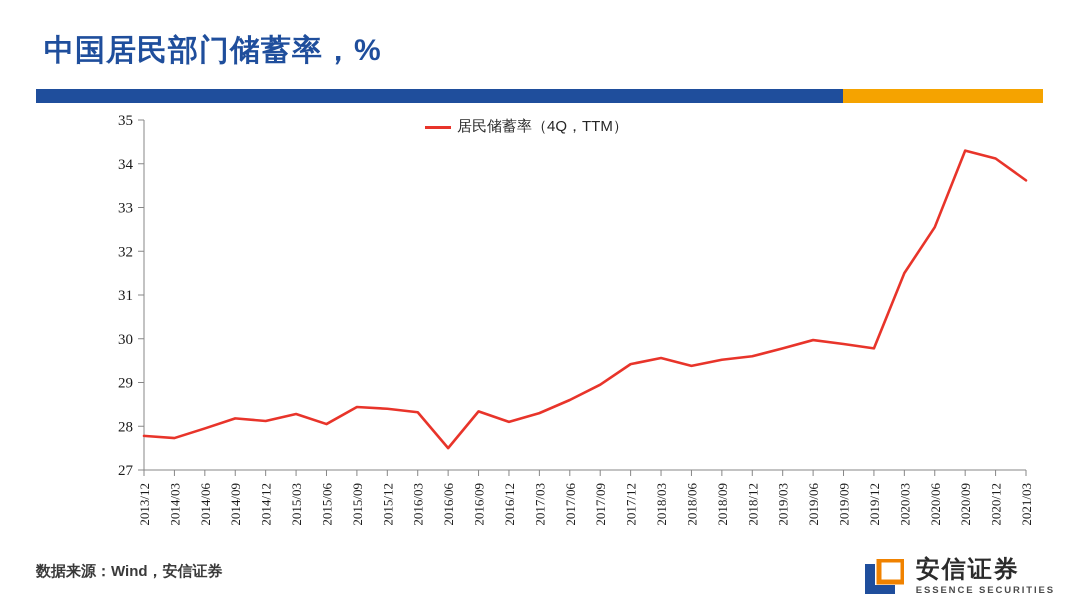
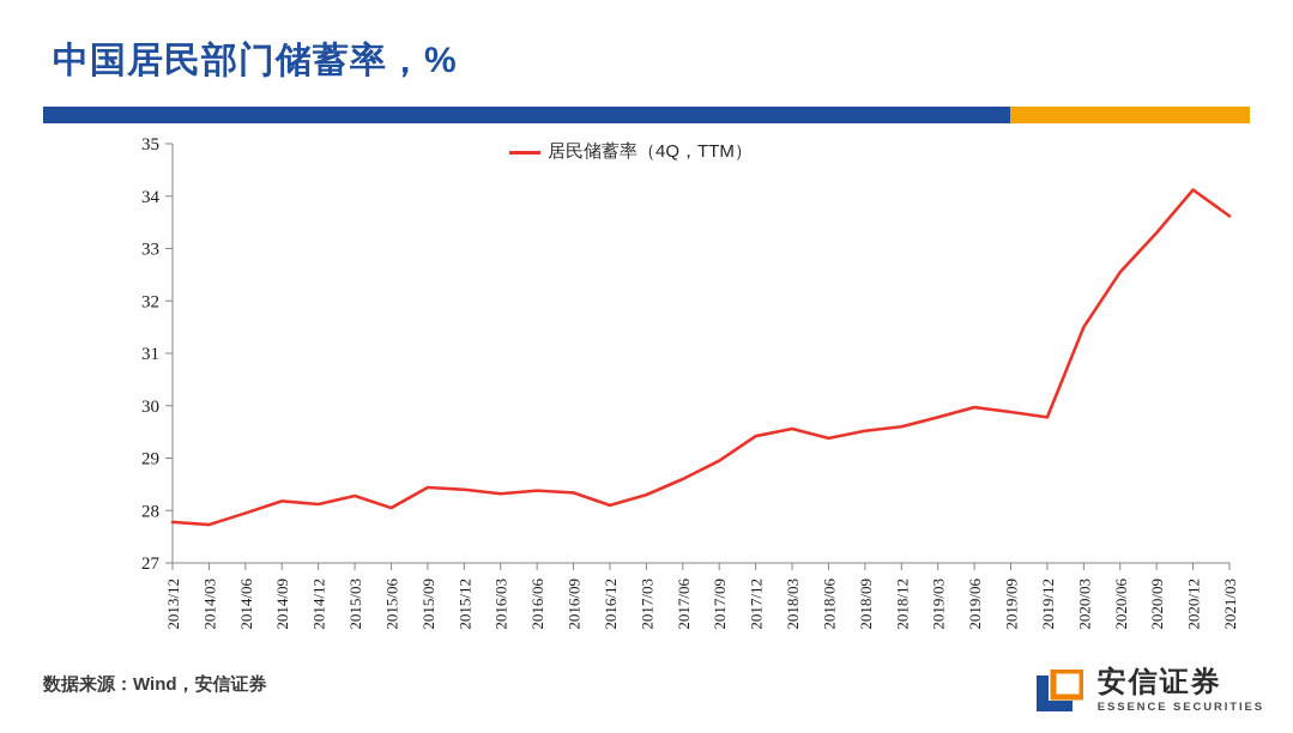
2016/06: 27.5 -> 28.4
2020/09: 34.3 -> 33.3
